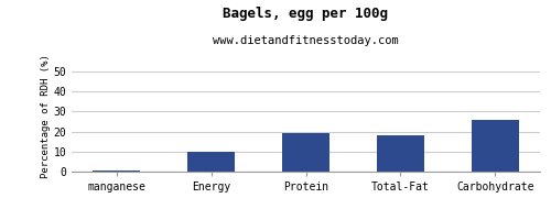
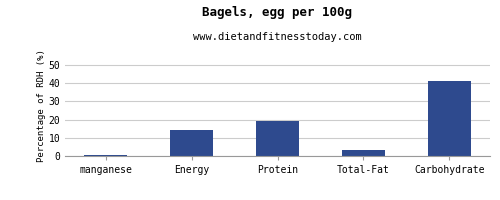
Energy: 10 -> 14
Total-Fat: 18 -> 4
Carbohydrate: 26 -> 41
